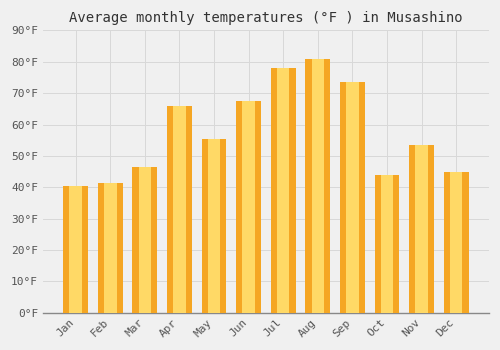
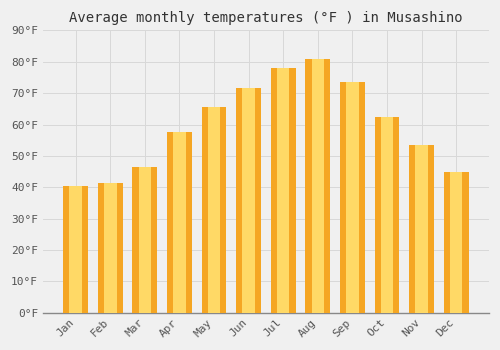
Apr: 66.0°F -> 57.5°F
May: 55.5°F -> 65.5°F
Jun: 67.5°F -> 71.5°F
Oct: 44.0°F -> 62.5°F
